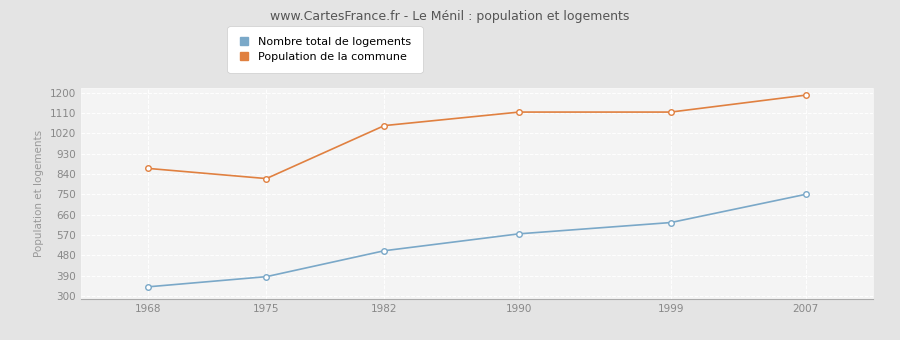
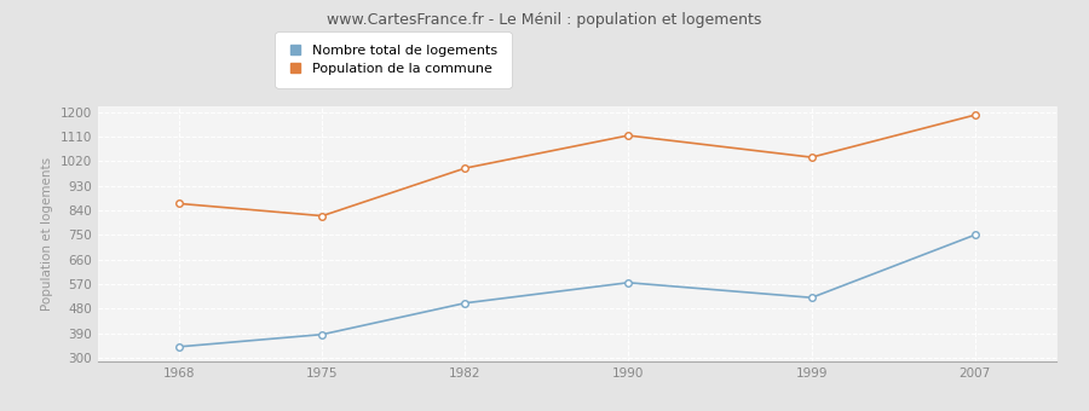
Population de la commune/1982: 1055 -> 995
Nombre total de logements/1999: 625 -> 520
Population de la commune/1999: 1115 -> 1035
